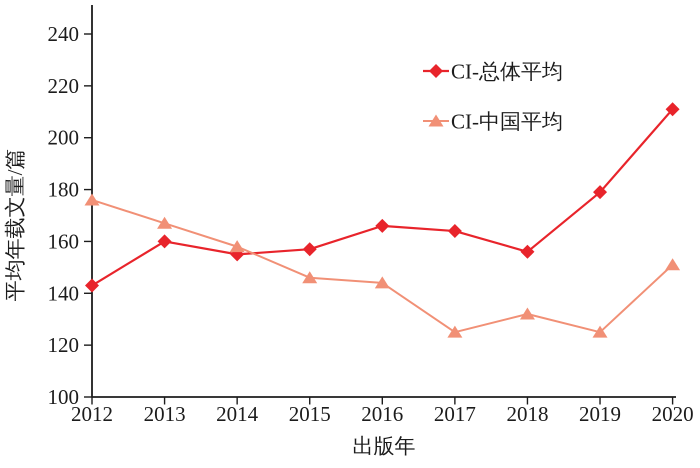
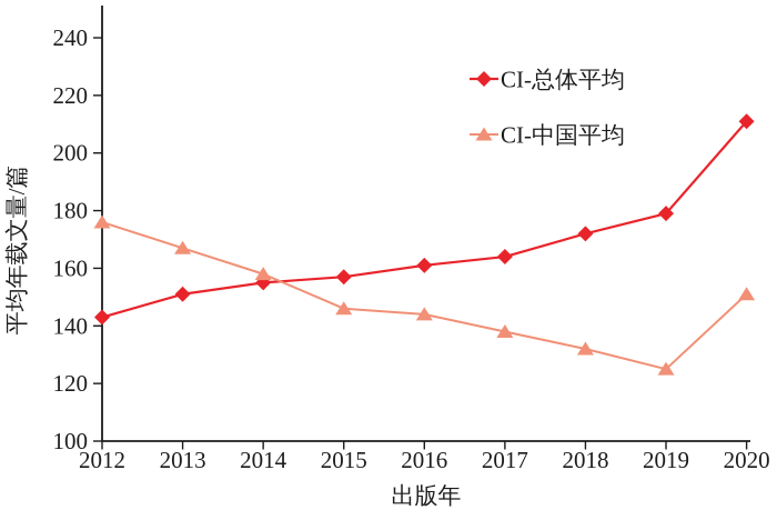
CI-总体平均/2013: 160 -> 151
CI-总体平均/2016: 166 -> 161
CI-中国平均/2017: 125 -> 138
CI-总体平均/2018: 156 -> 172
